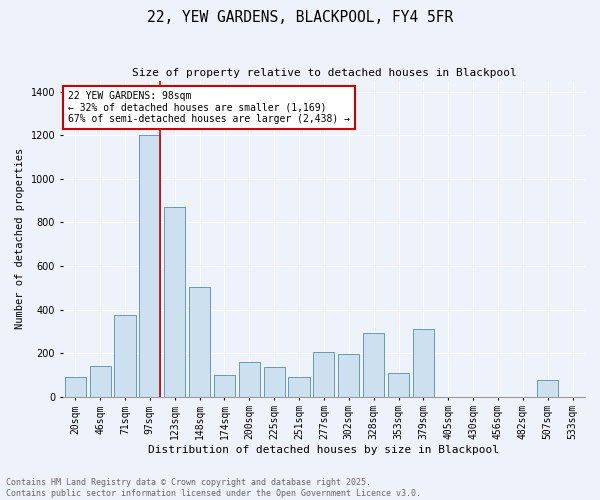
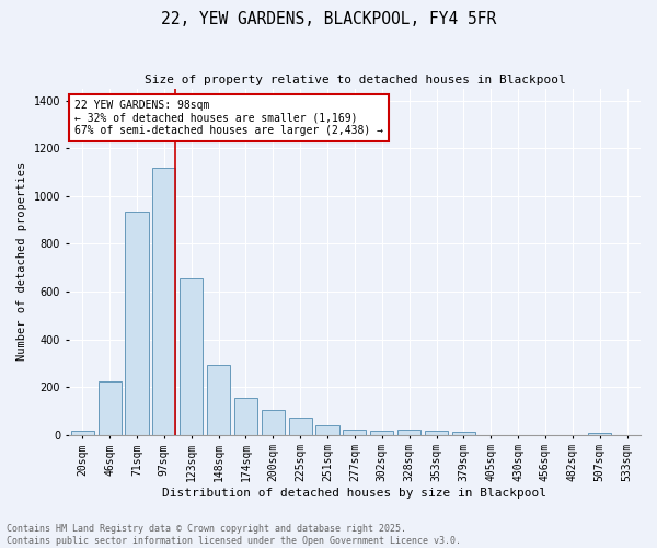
20sqm: 90 -> 15
46sqm: 140 -> 225
71sqm: 375 -> 935
97sqm: 1200 -> 1120
123sqm: 870 -> 655
148sqm: 505 -> 290
174sqm: 100 -> 155
200sqm: 160 -> 105
225sqm: 135 -> 70
251sqm: 90 -> 38
277sqm: 205 -> 20
302sqm: 195 -> 18
328sqm: 290 -> 20
353sqm: 110 -> 15
379sqm: 310 -> 12
507sqm: 75 -> 8
